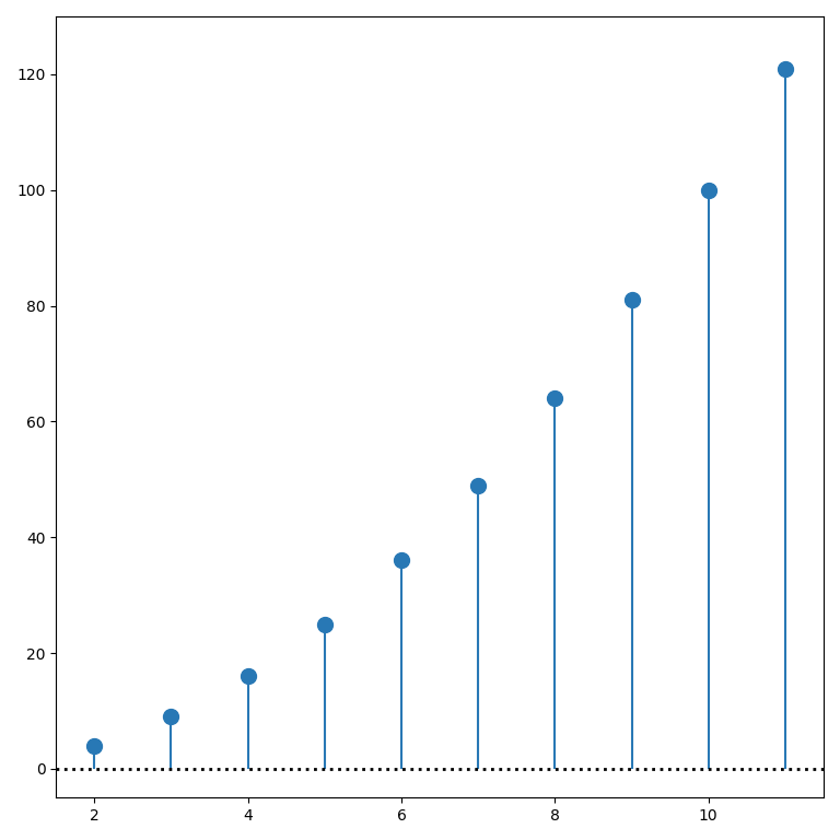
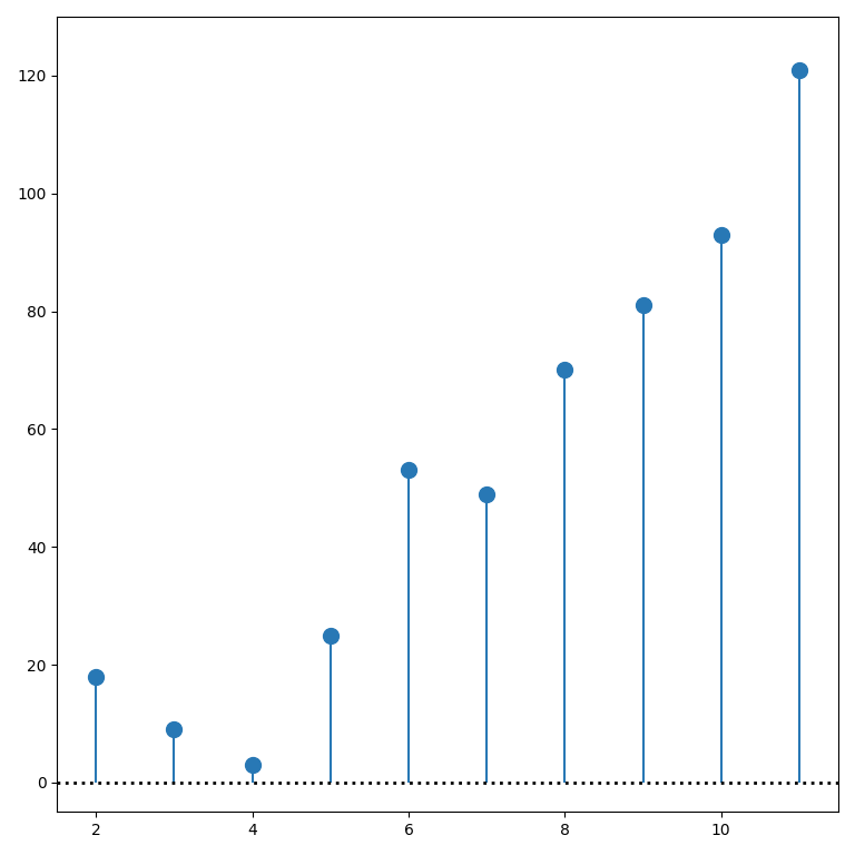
2: 4 -> 18
4: 16 -> 3
6: 36 -> 53
8: 64 -> 70
10: 100 -> 93
